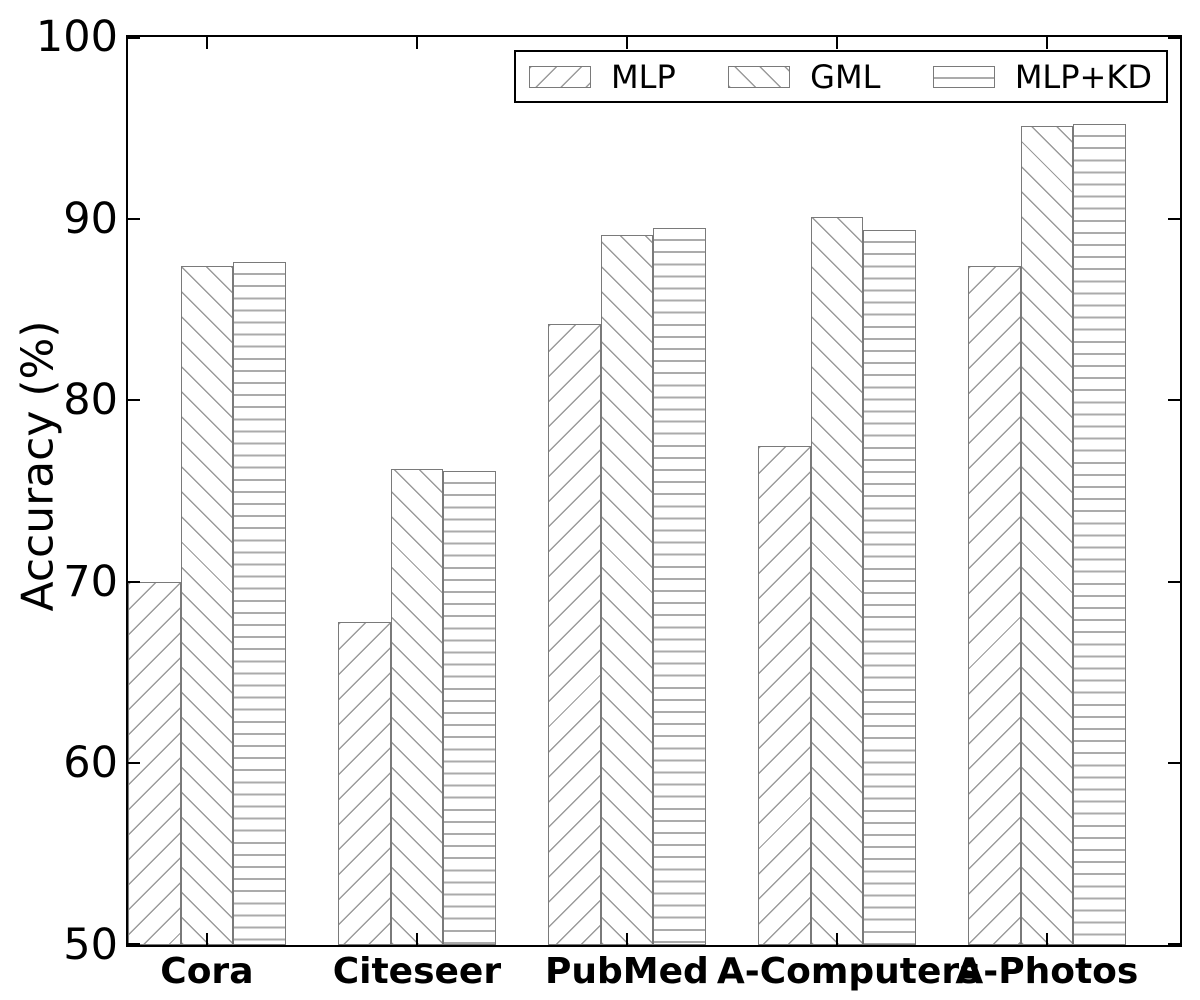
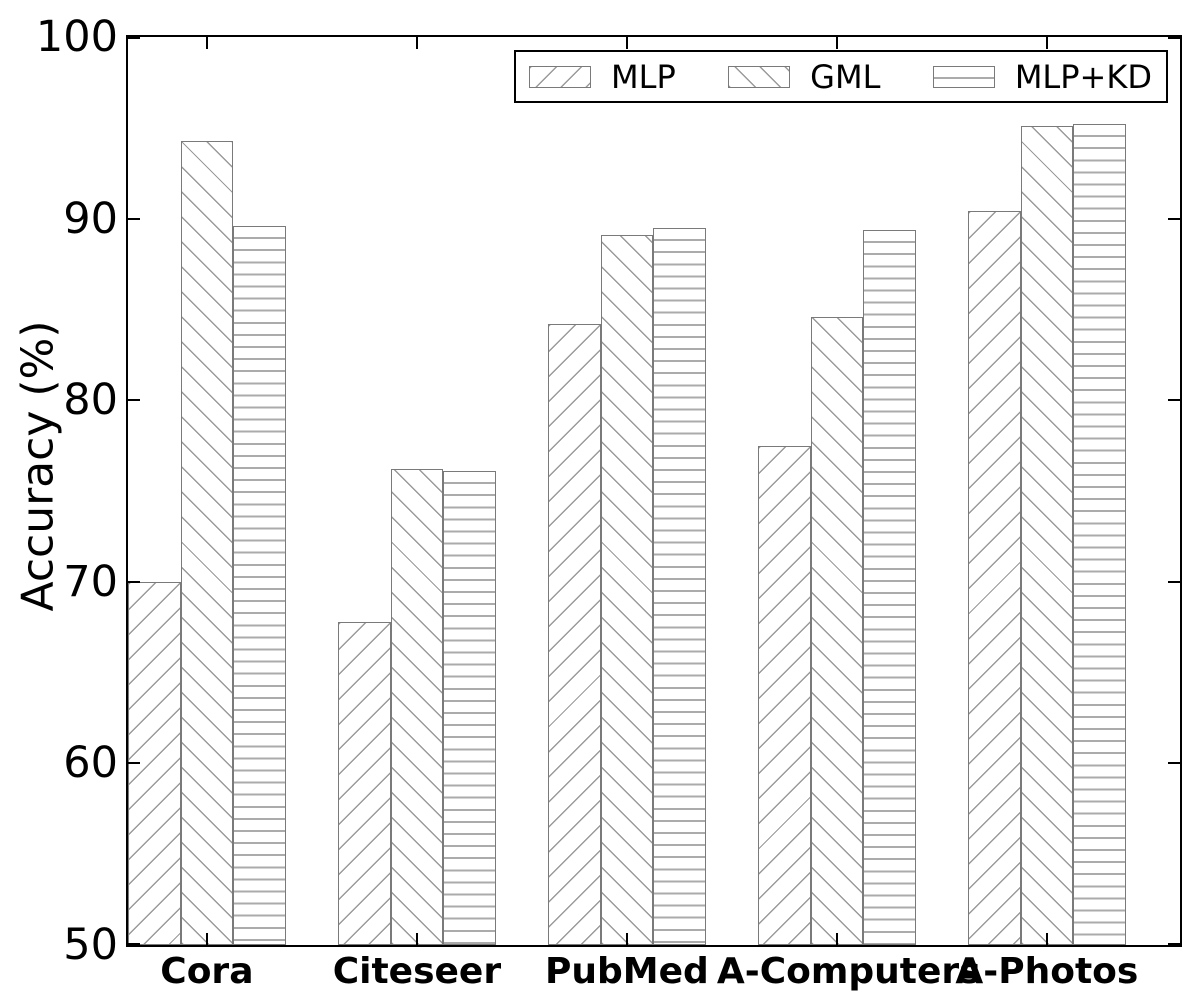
GML/Cora: 87.4 -> 94.3
MLP+KD/Cora: 87.6 -> 89.6
GML/A-Computers: 90.1 -> 84.6
MLP/A-Photos: 87.4 -> 90.4
